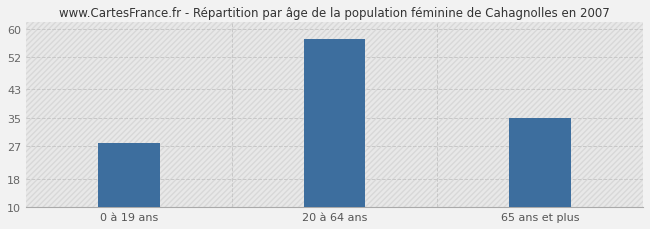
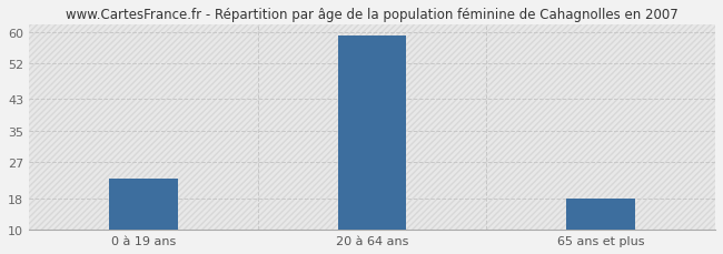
0 à 19 ans: 28 -> 23
20 à 64 ans: 57 -> 59
65 ans et plus: 35 -> 18
